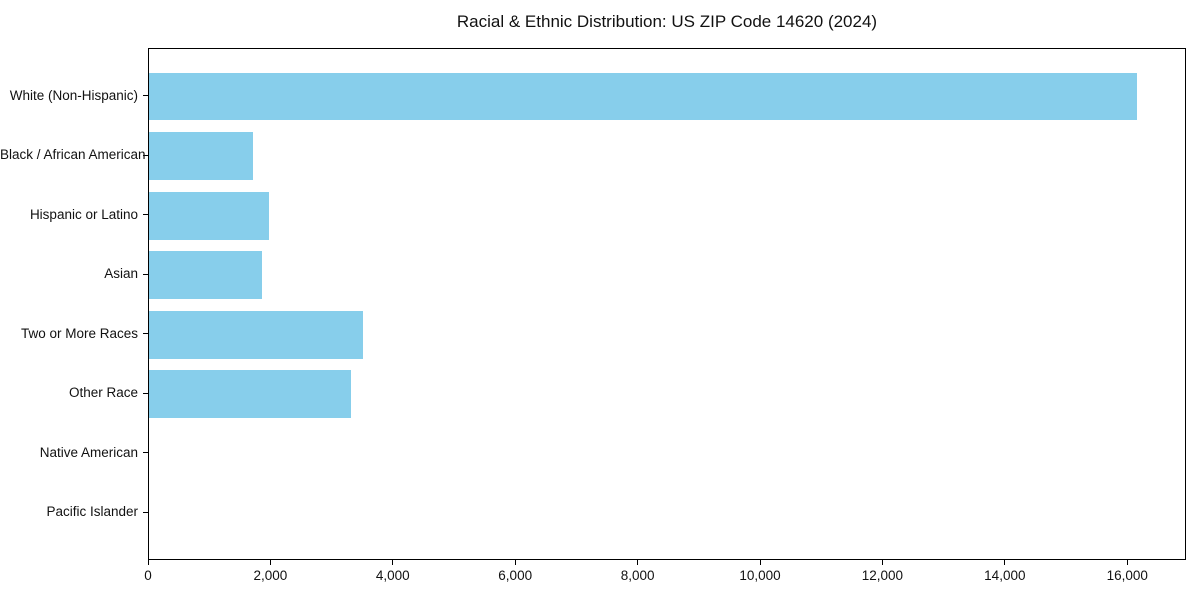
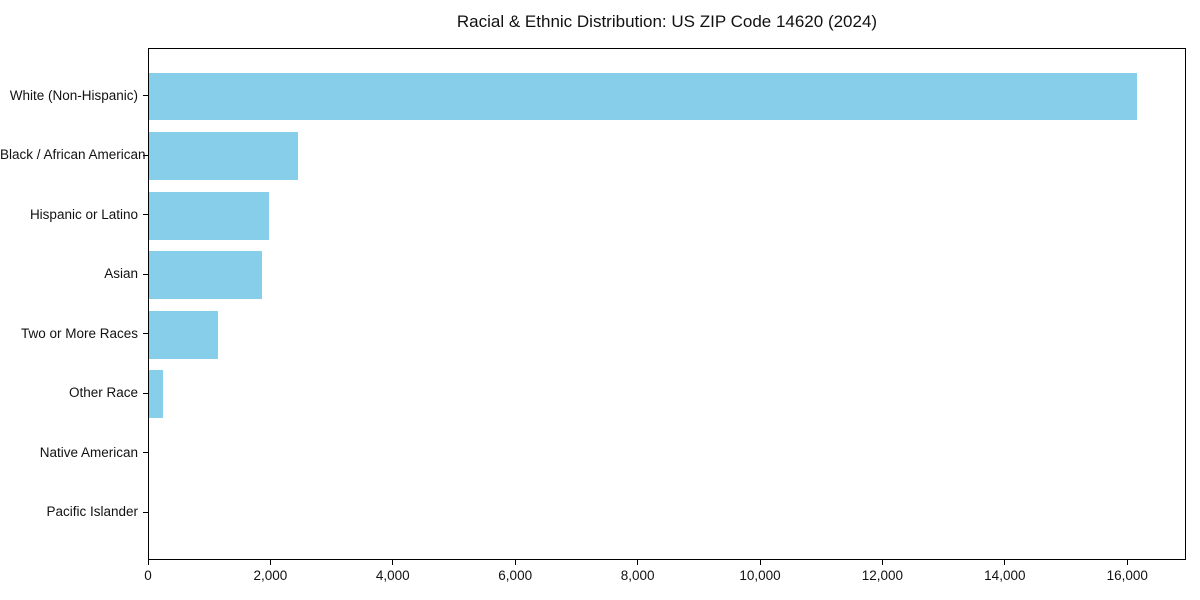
Black / African American: 1700 -> 2400
Two or More Races: 3500 -> 1100
Other Race: 3300 -> 200
